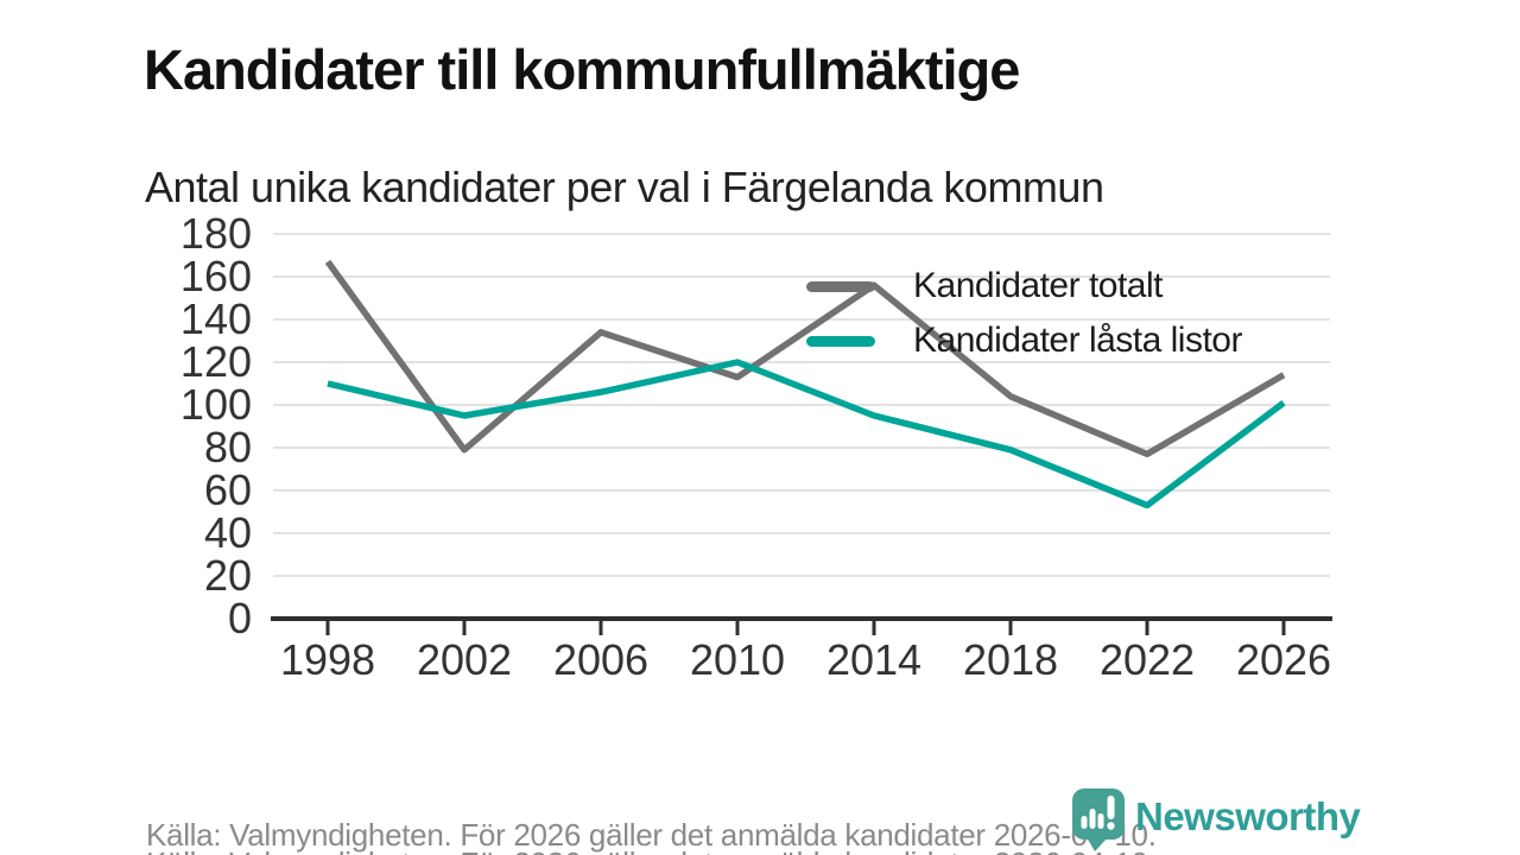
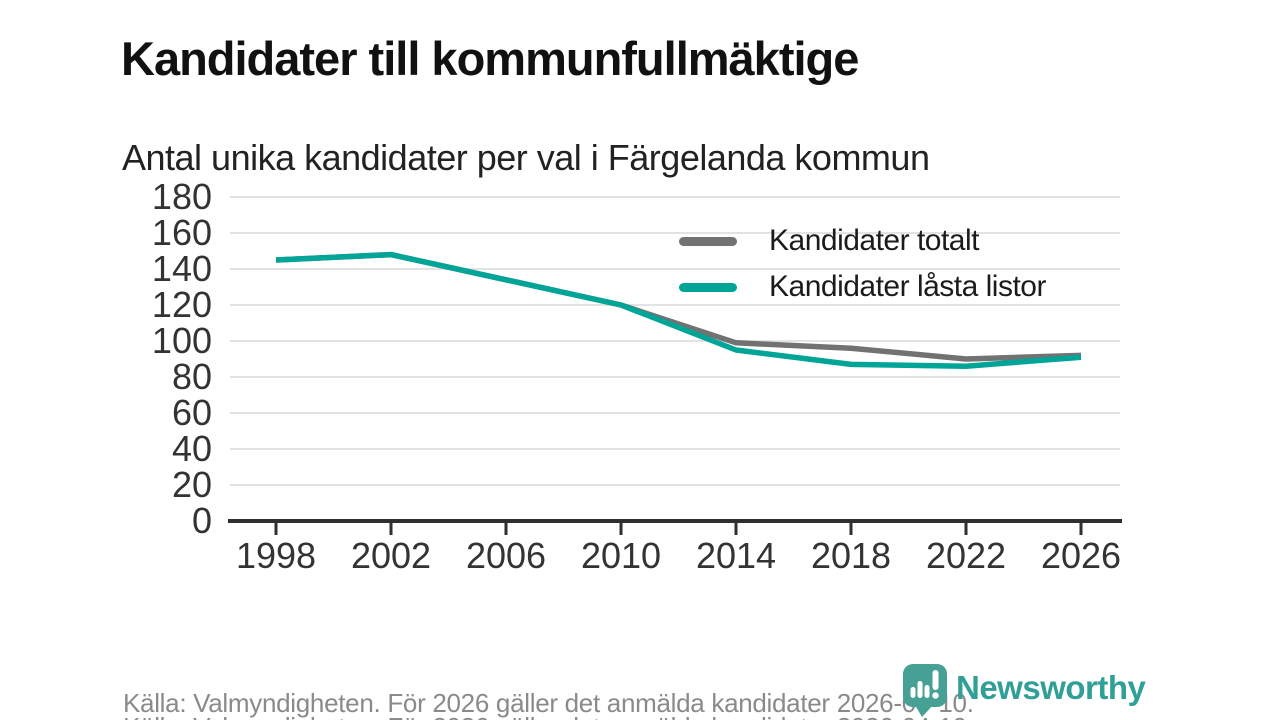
Kandidater totalt/1998: 167 -> 145
Kandidater låsta listor/1998: 110 -> 145
Kandidater totalt/2002: 79 -> 148
Kandidater låsta listor/2002: 95 -> 148
Kandidater låsta listor/2006: 106 -> 134
Kandidater totalt/2010: 113 -> 120
Kandidater totalt/2014: 156 -> 99
Kandidater totalt/2018: 104 -> 96
Kandidater låsta listor/2018: 79 -> 87
Kandidater totalt/2022: 77 -> 90
Kandidater låsta listor/2022: 53 -> 86
Kandidater totalt/2026: 114 -> 92
Kandidater låsta listor/2026: 101 -> 91
